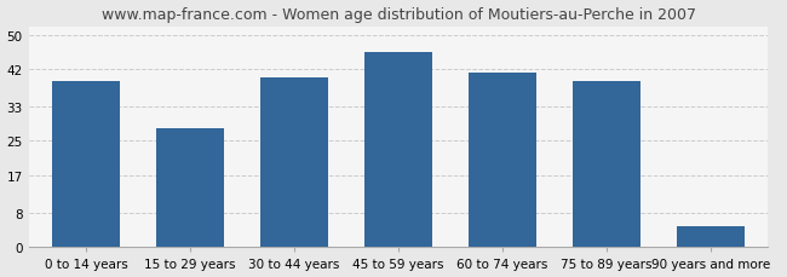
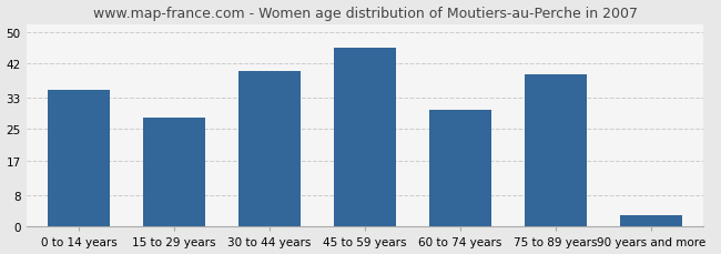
0 to 14 years: 39 -> 35
60 to 74 years: 41 -> 30
90 years and more: 5 -> 3
